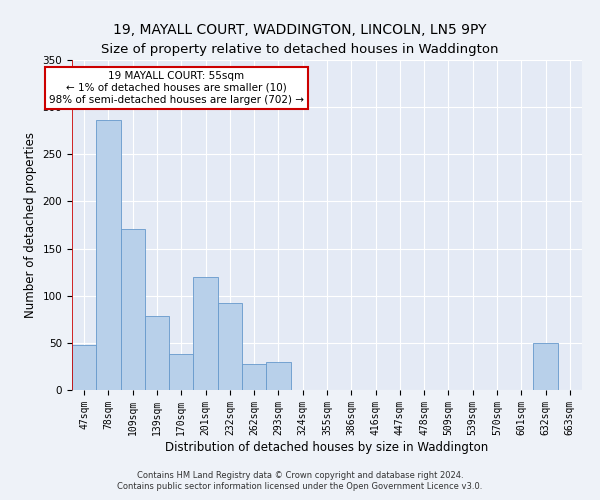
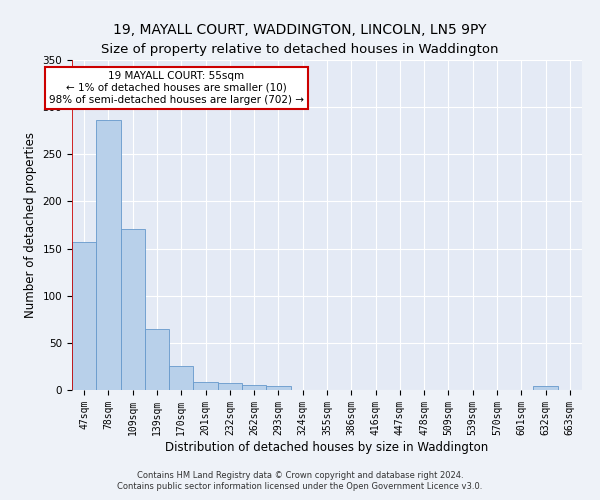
47sqm: 48 -> 157
139sqm: 78 -> 65
170sqm: 38 -> 25
201sqm: 120 -> 9
232sqm: 92 -> 7
262sqm: 28 -> 5
293sqm: 30 -> 4
632sqm: 50 -> 4
